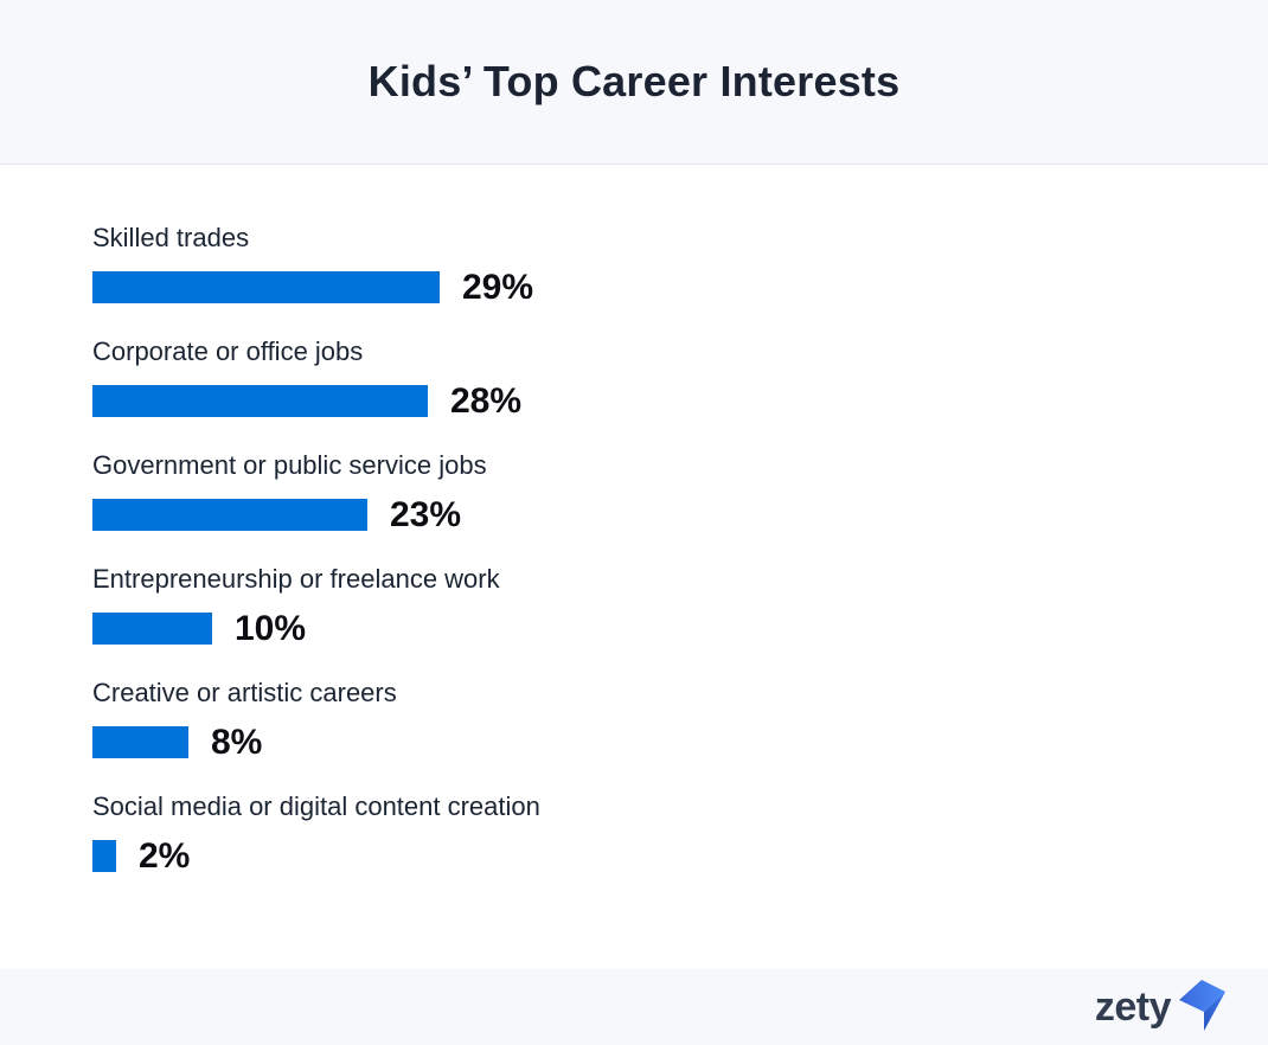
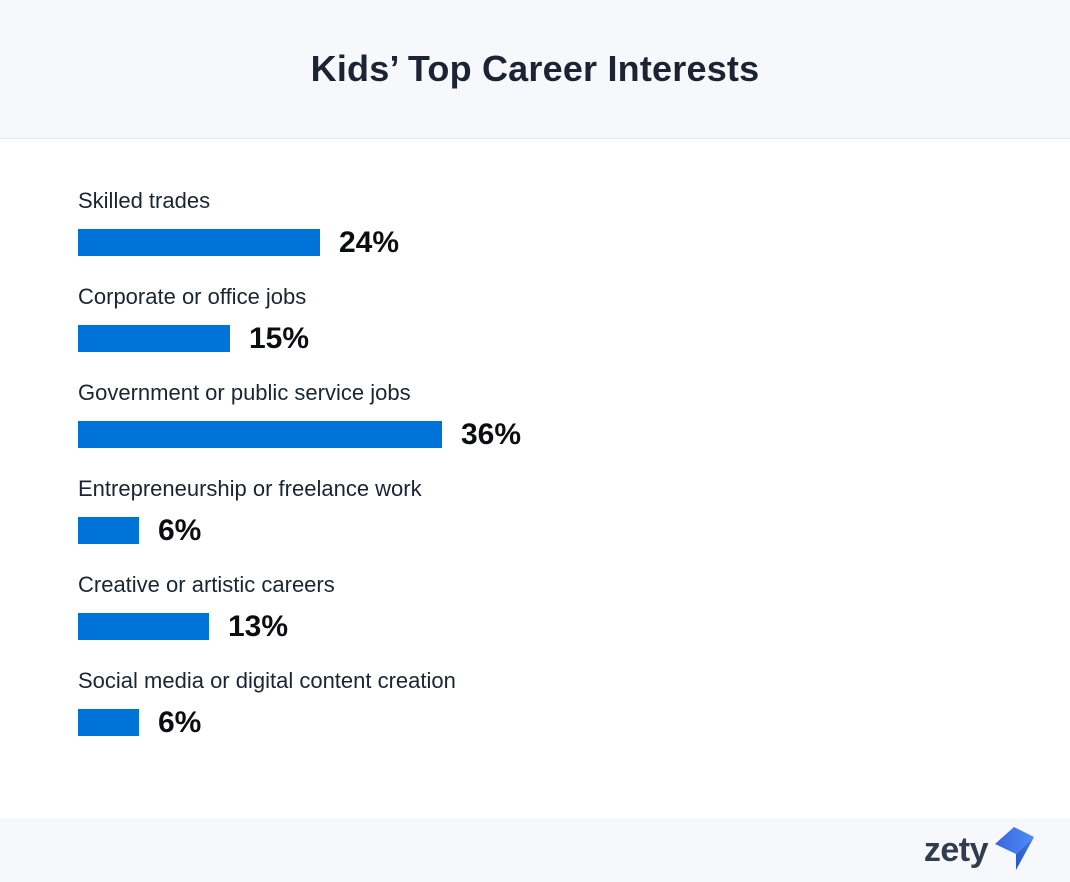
Skilled trades: 29% -> 24%
Corporate or office jobs: 28% -> 15%
Government or public service jobs: 23% -> 36%
Entrepreneurship or freelance work: 10% -> 6%
Creative or artistic careers: 8% -> 13%
Social media or digital content creation: 2% -> 6%
